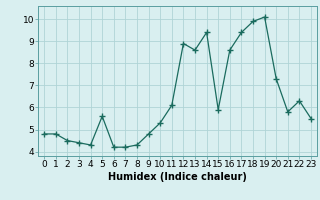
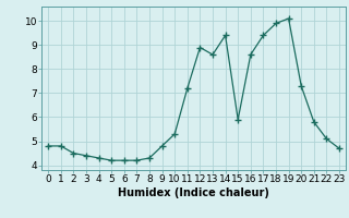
5: 5.6 -> 4.2
11: 6.1 -> 7.2
22: 6.3 -> 5.1
23: 5.5 -> 4.7
